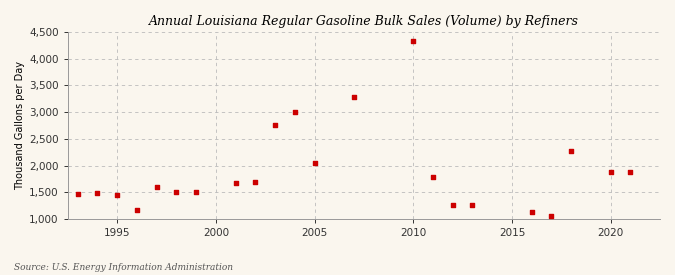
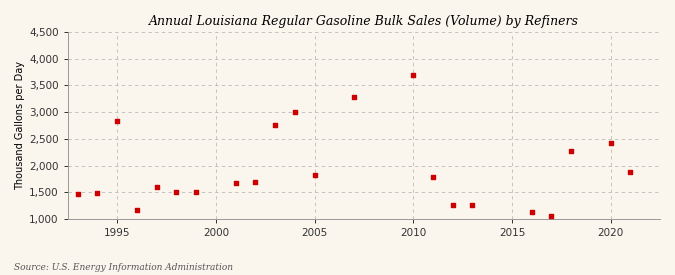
1995: 1,440 -> 2,840
2005: 2,040 -> 1,820
2010: 4,330 -> 3,700
2020: 1,880 -> 2,420
